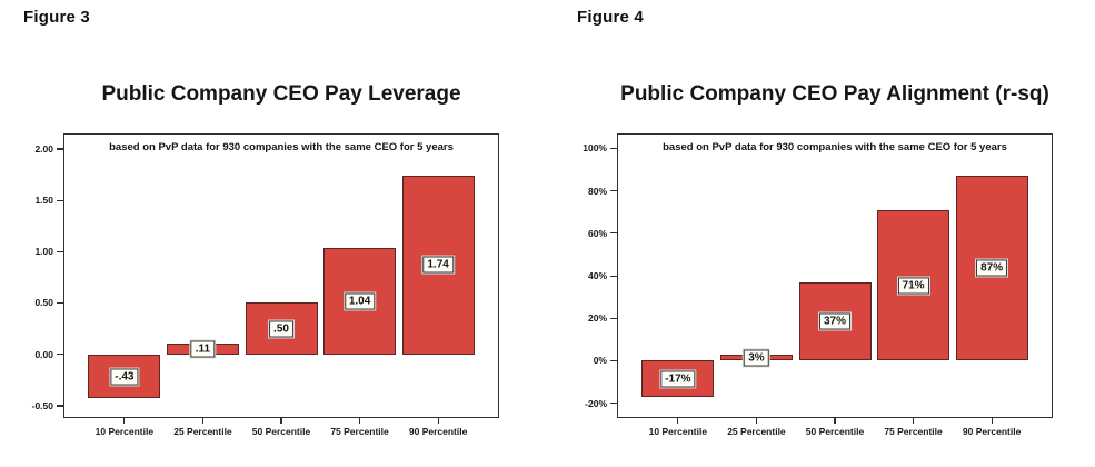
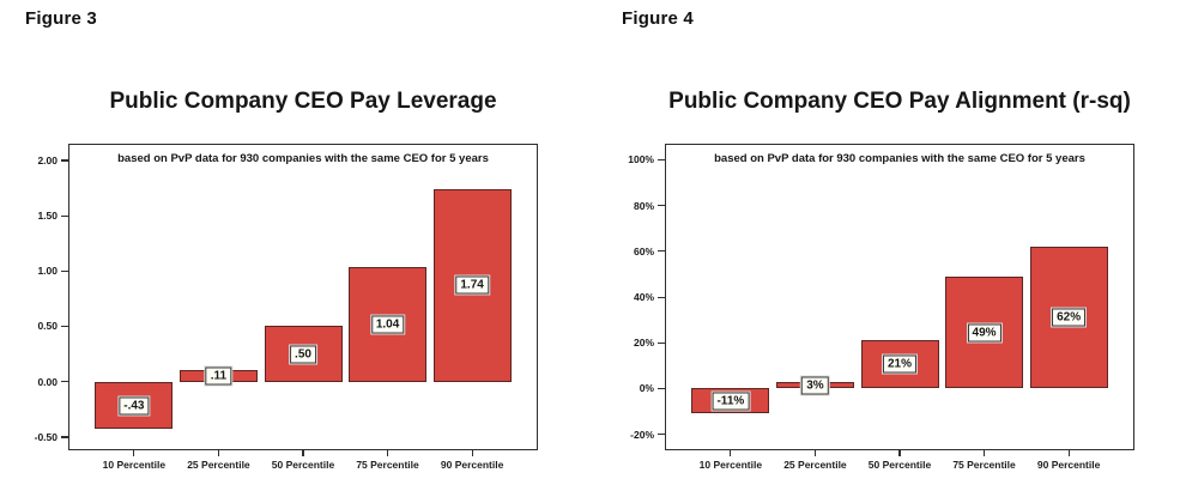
Public Company CEO Pay Alignment (r-sq)/10 Percentile: -17% -> -11%
Public Company CEO Pay Alignment (r-sq)/50 Percentile: 37% -> 21%
Public Company CEO Pay Alignment (r-sq)/75 Percentile: 71% -> 49%
Public Company CEO Pay Alignment (r-sq)/90 Percentile: 87% -> 62%
